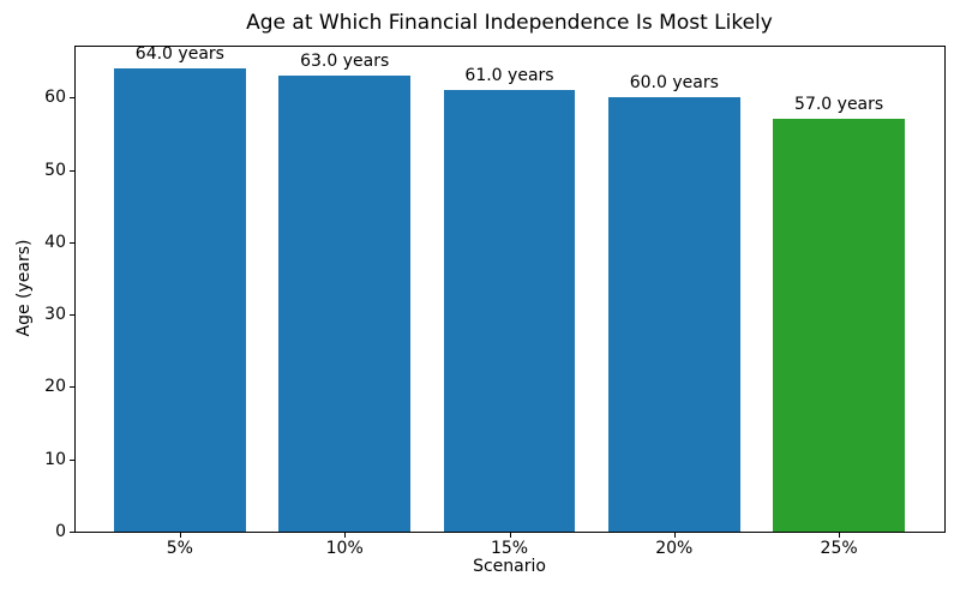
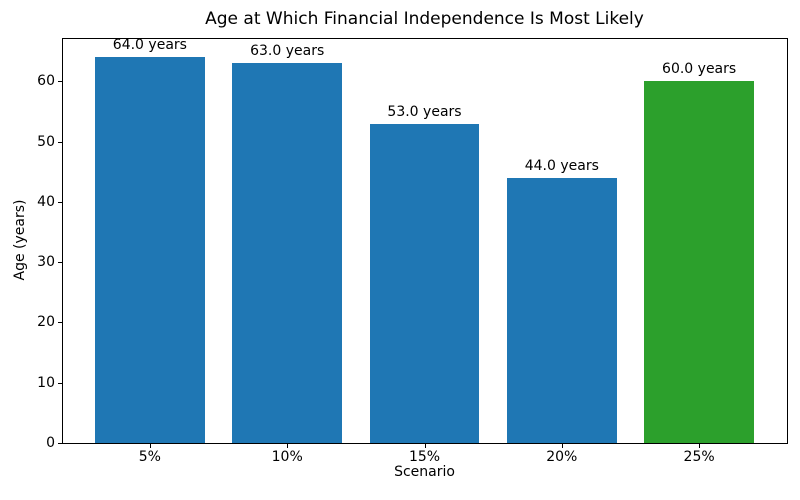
15%: 61.0 -> 53.0
20%: 60.0 -> 44.0
25%: 57.0 -> 60.0
